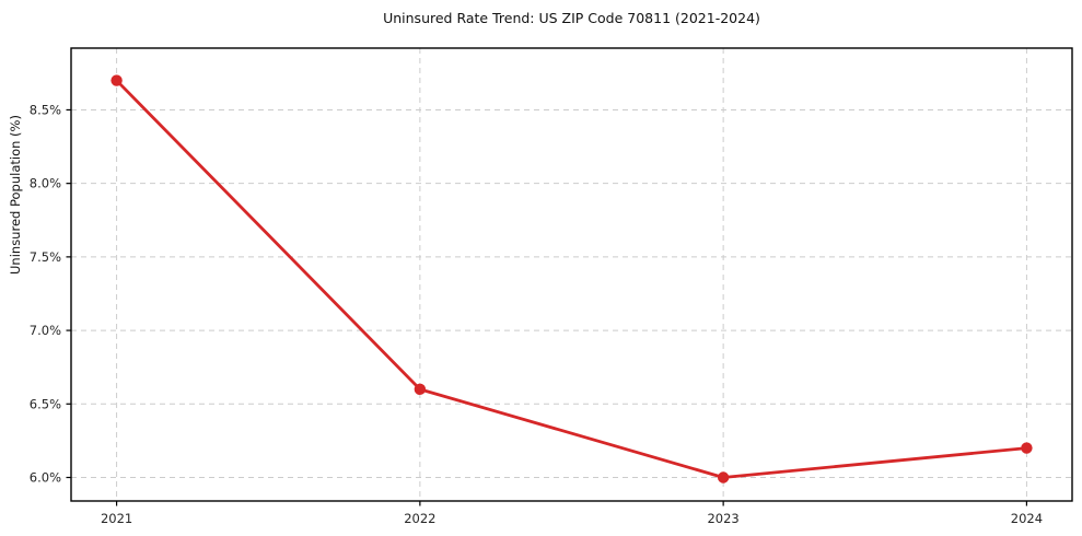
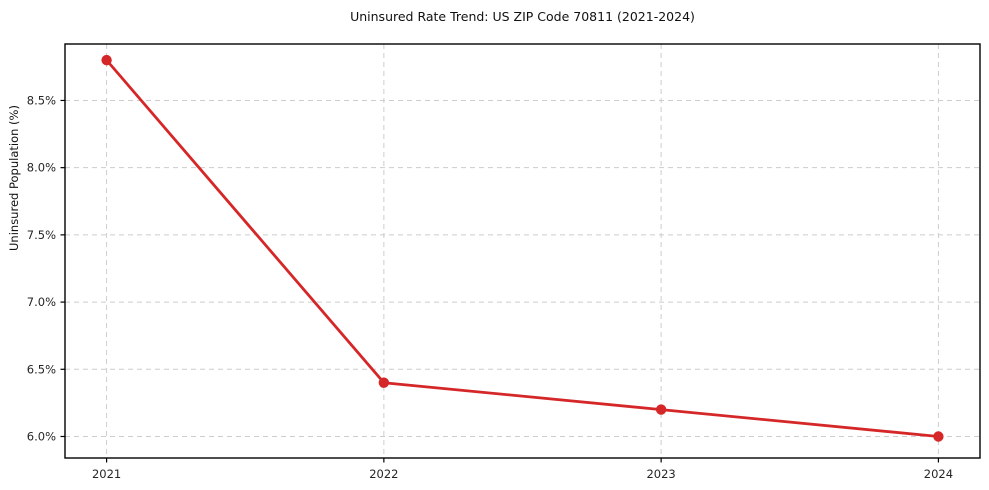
2021: 8.7% -> 8.8%
2022: 6.6% -> 6.4%
2023: 6.0% -> 6.2%
2024: 6.2% -> 6.0%
